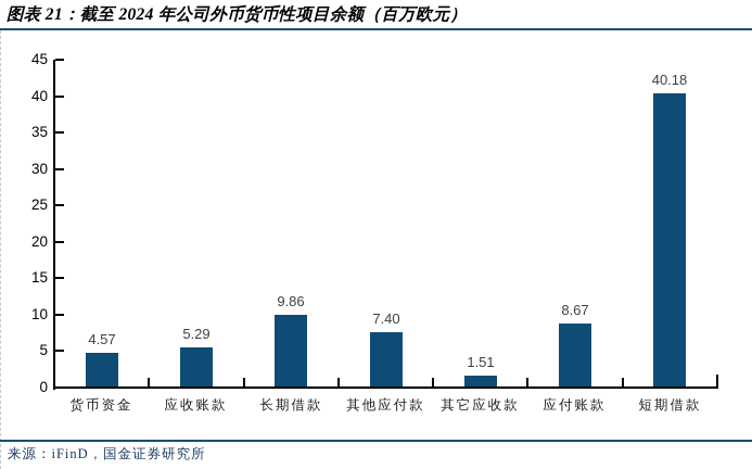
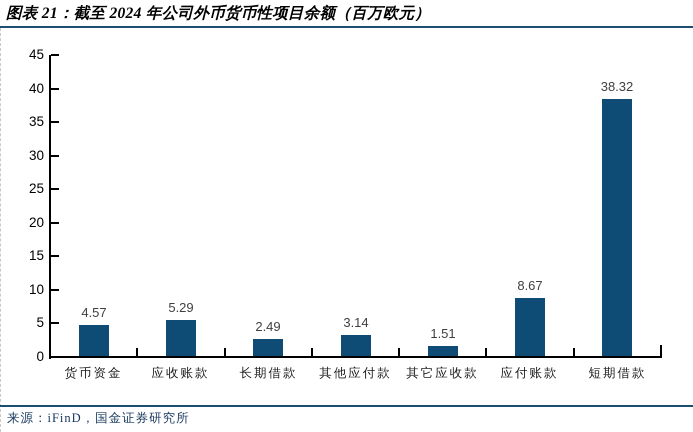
长期借款: 9.86 -> 2.49
其他应付款: 7.40 -> 3.14
短期借款: 40.18 -> 38.32
